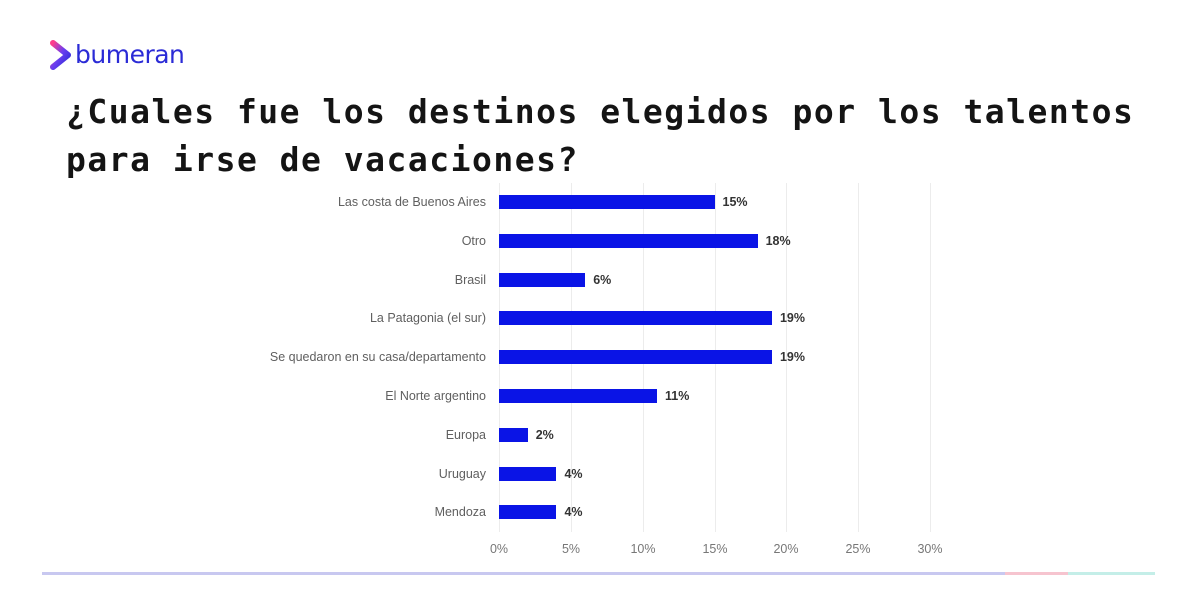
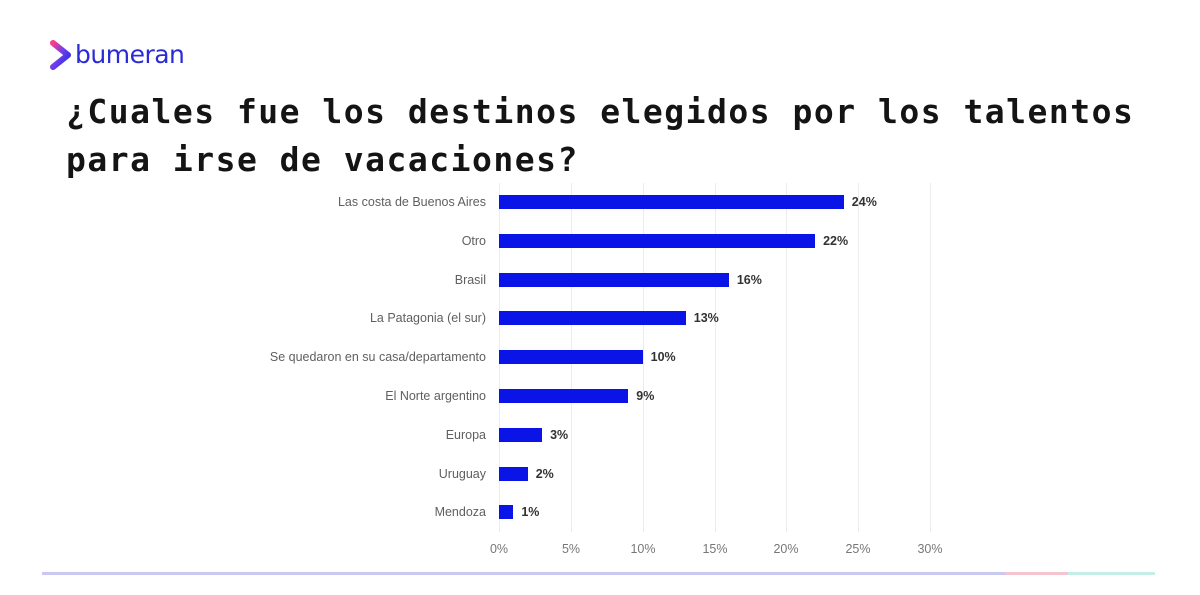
Las costa de Buenos Aires: 15% -> 24%
Otro: 18% -> 22%
Brasil: 6% -> 16%
La Patagonia (el sur): 19% -> 13%
Se quedaron en su casa/departamento: 19% -> 10%
El Norte argentino: 11% -> 9%
Europa: 2% -> 3%
Uruguay: 4% -> 2%
Mendoza: 4% -> 1%
